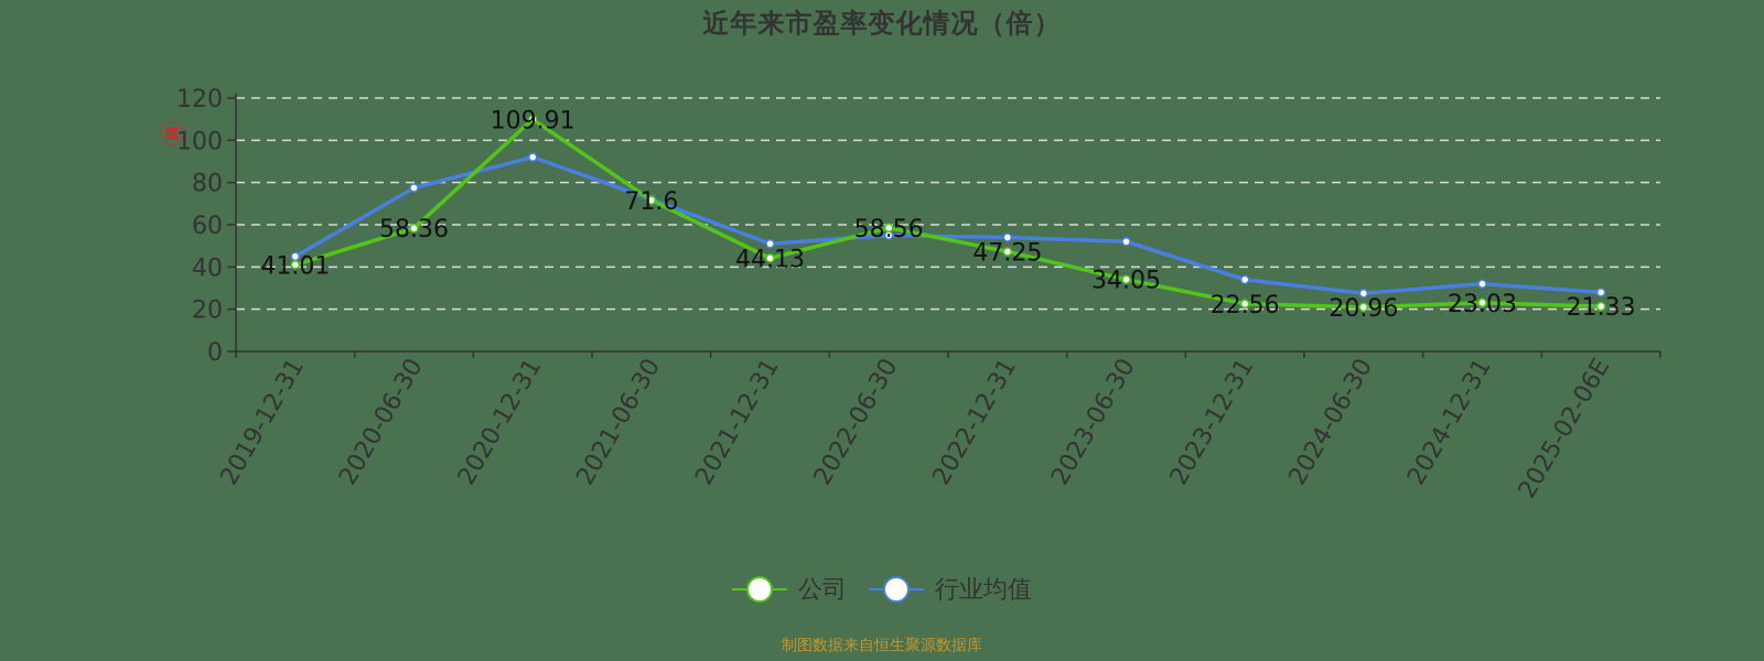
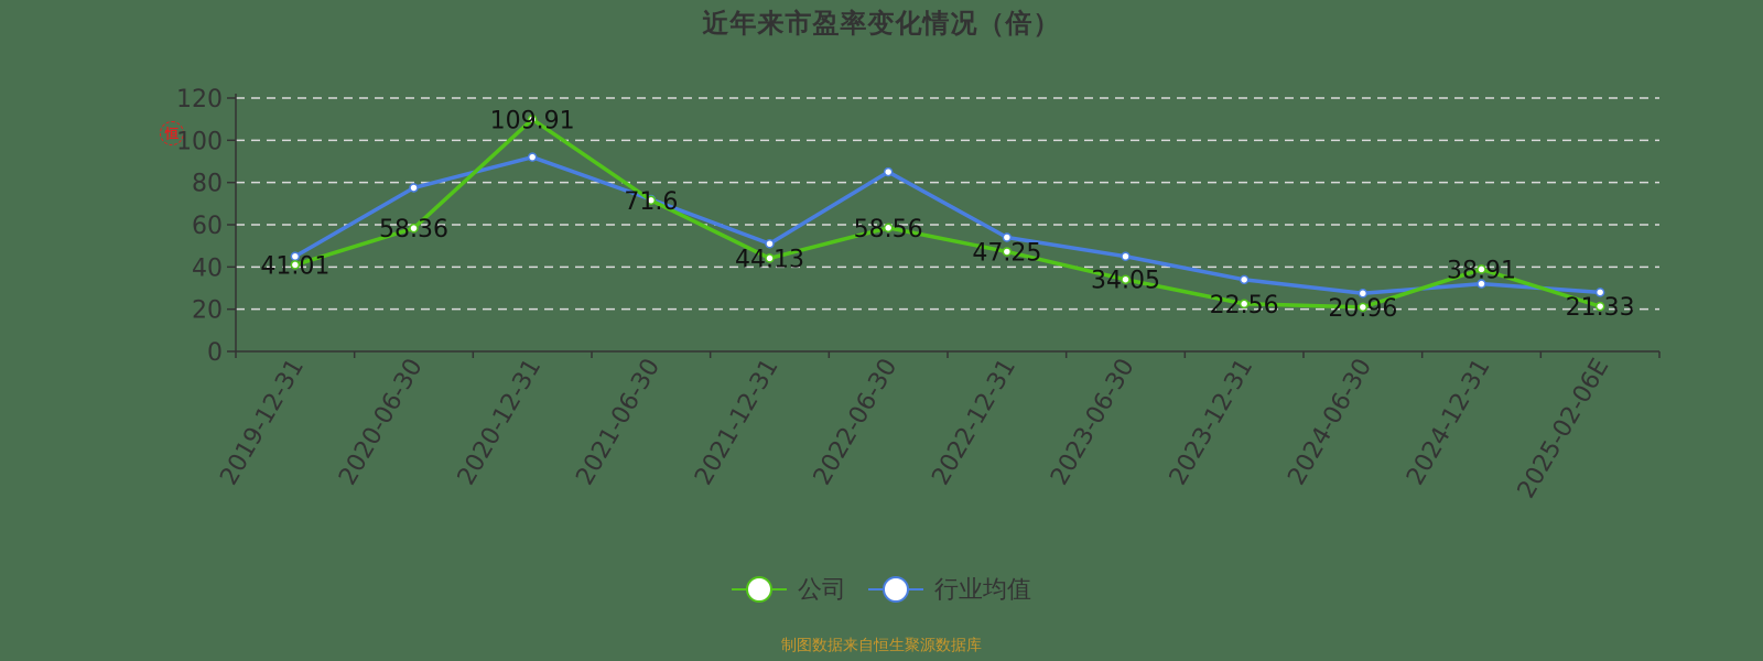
行业均值/2022-06-30: 55 -> 85
行业均值/2023-06-30: 52 -> 45
公司/2024-12-31: 23.03 -> 38.91
